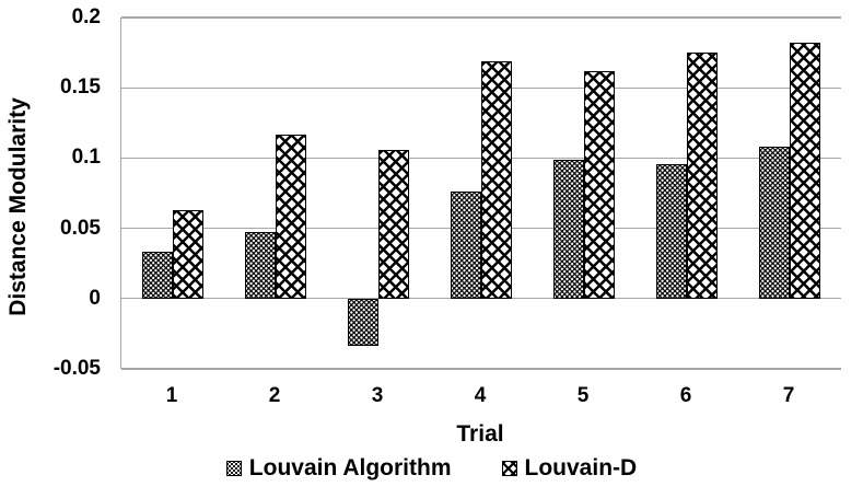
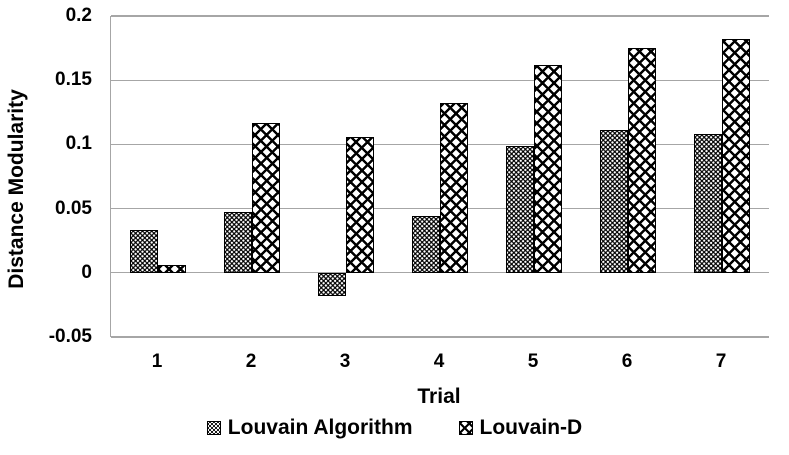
Louvain-D/1: 0.063 -> 0.006
Louvain Algorithm/3: -0.034 -> -0.018
Louvain Algorithm/4: 0.076 -> 0.044
Louvain-D/4: 0.169 -> 0.132
Louvain Algorithm/6: 0.096 -> 0.111
